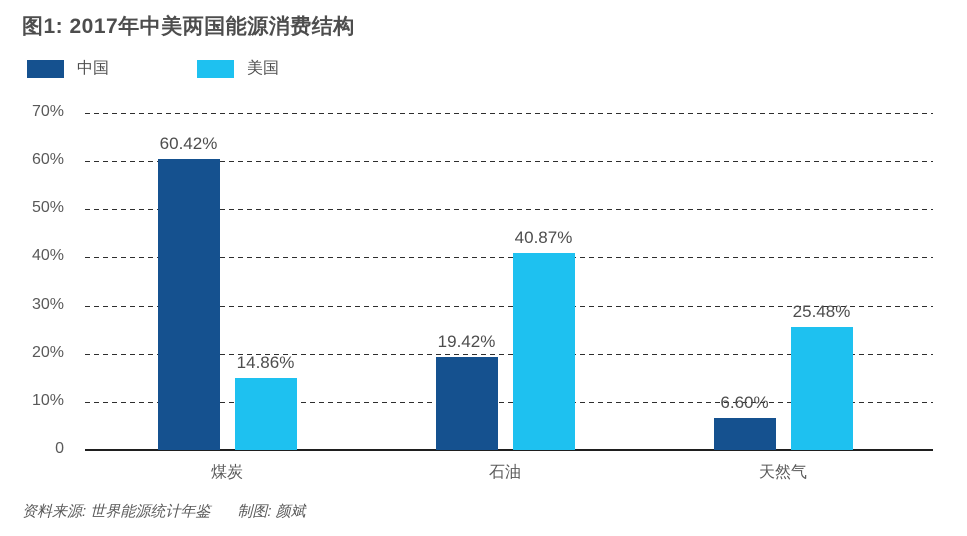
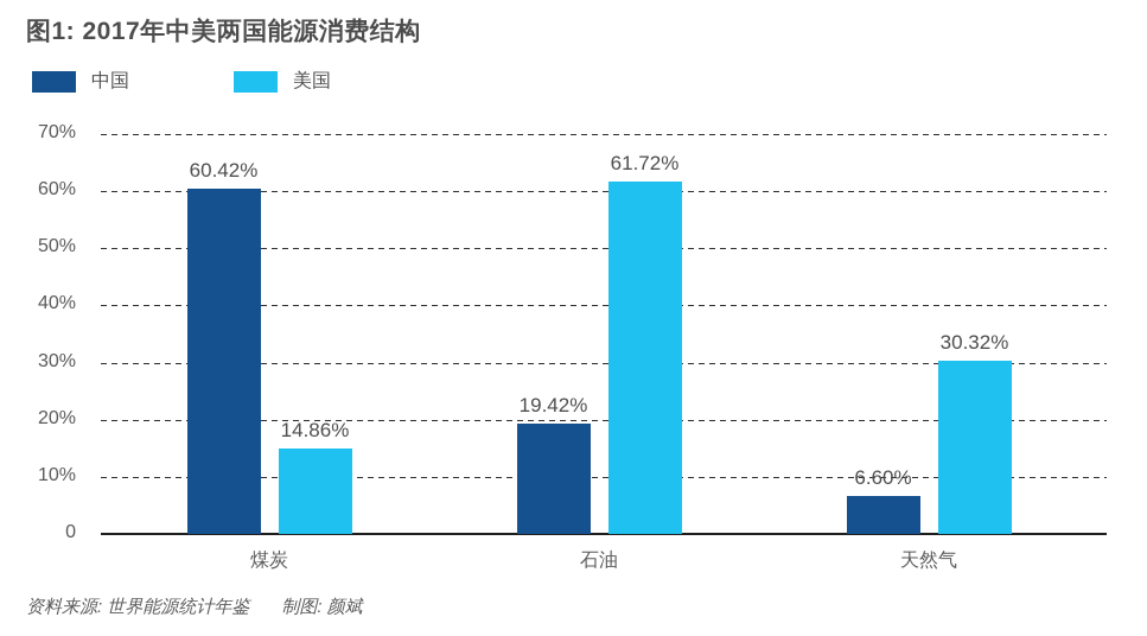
美国/石油: 40.87% -> 61.72%
美国/天然气: 25.48% -> 30.32%
